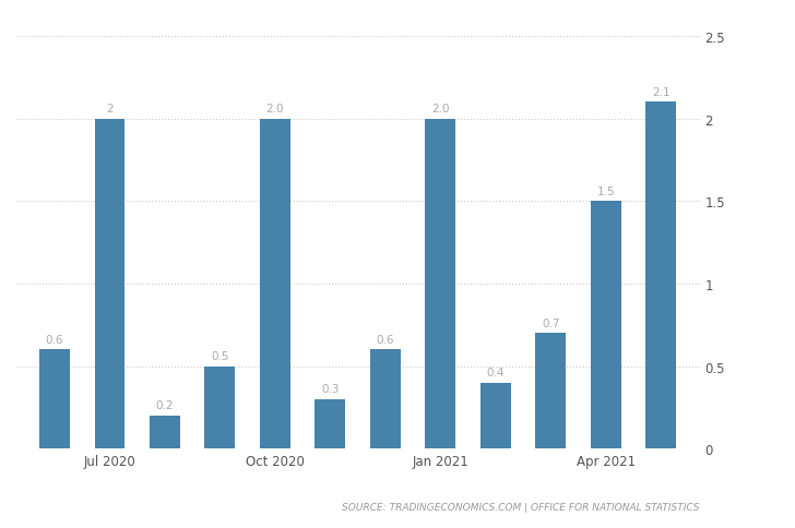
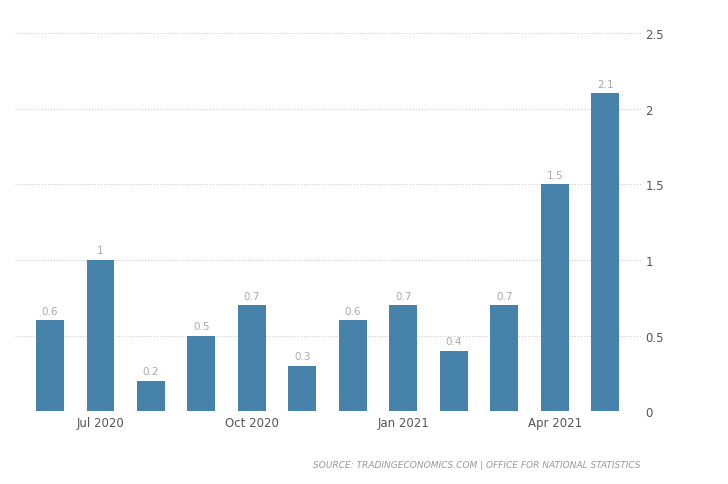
Jul 2020: 2 -> 1
Oct 2020: 2.0 -> 0.7
Jan 2021: 2.0 -> 0.7
